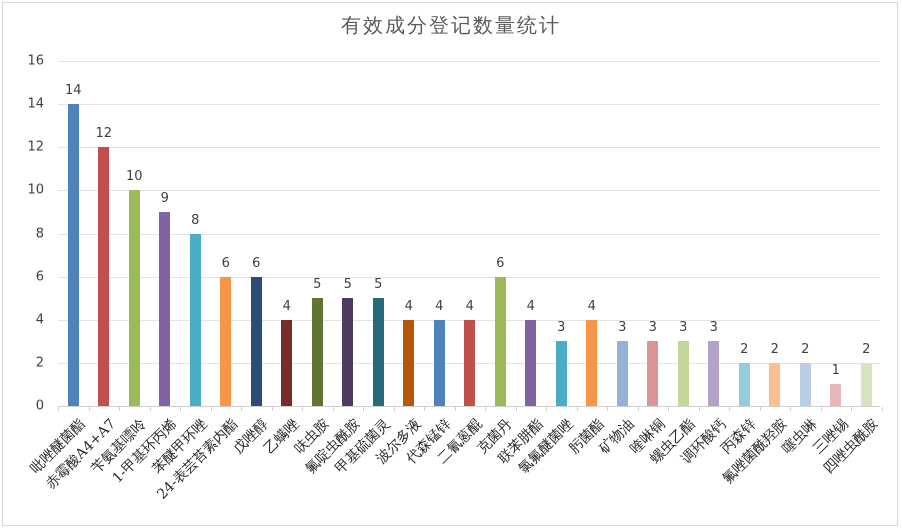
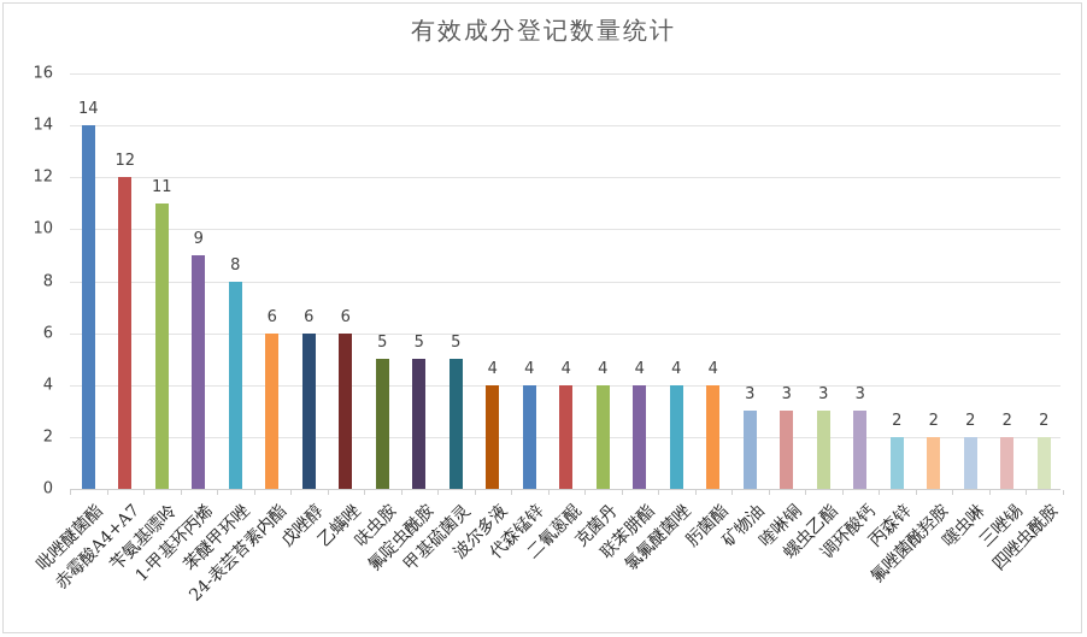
苄氨基嘌呤: 10 -> 11
乙螨唑: 4 -> 6
克菌丹: 6 -> 4
氯氟醚菌唑: 3 -> 4
三唑锡: 1 -> 2
